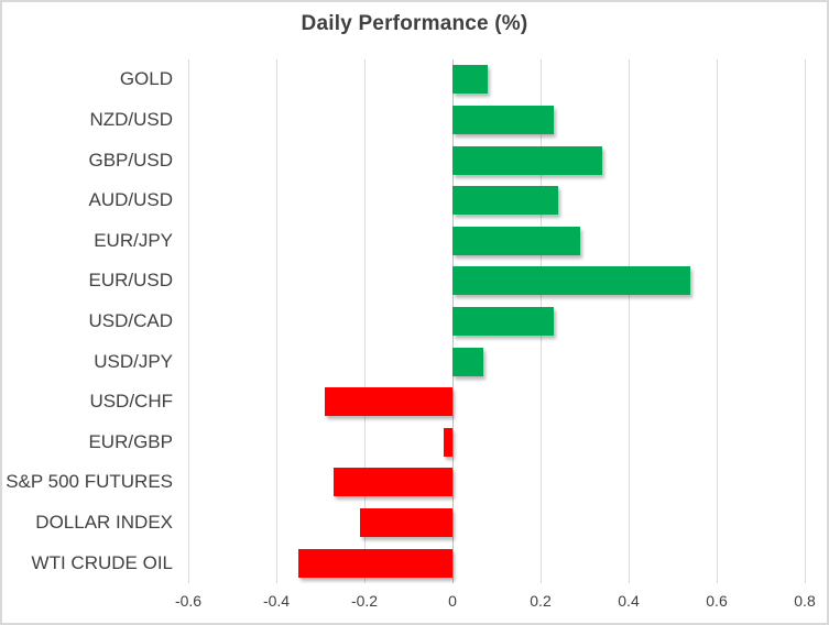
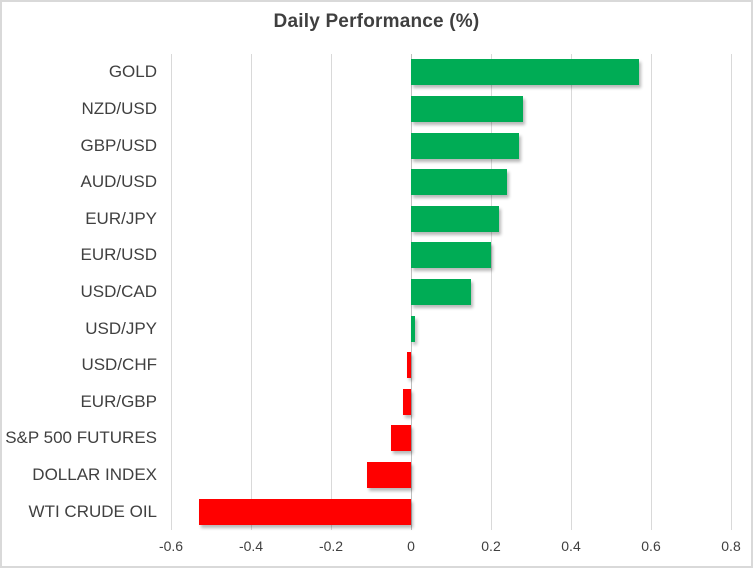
GOLD: 0.08 -> 0.57
NZD/USD: 0.23 -> 0.28
GBP/USD: 0.34 -> 0.27
EUR/JPY: 0.29 -> 0.22
EUR/USD: 0.54 -> 0.20
USD/CAD: 0.23 -> 0.15
USD/JPY: 0.07 -> 0.01
USD/CHF: -0.29 -> -0.01
S&P 500 FUTURES: -0.27 -> -0.05
DOLLAR INDEX: -0.21 -> -0.11
WTI CRUDE OIL: -0.35 -> -0.53
